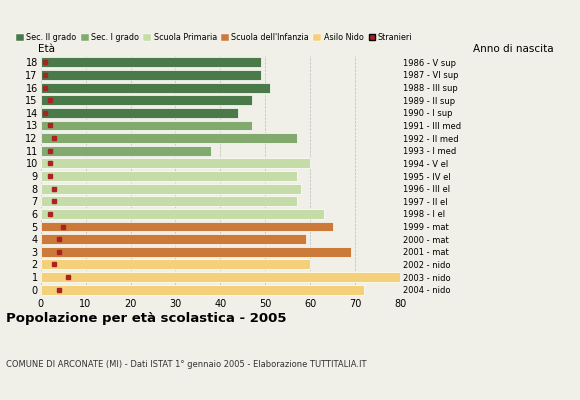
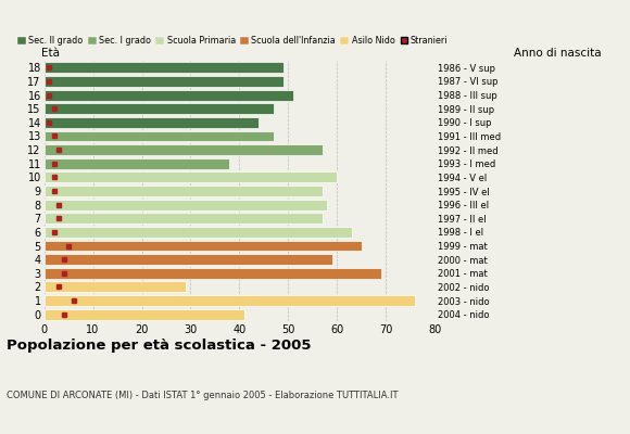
2: 60 -> 29
1: 80 -> 76
0: 72 -> 41
